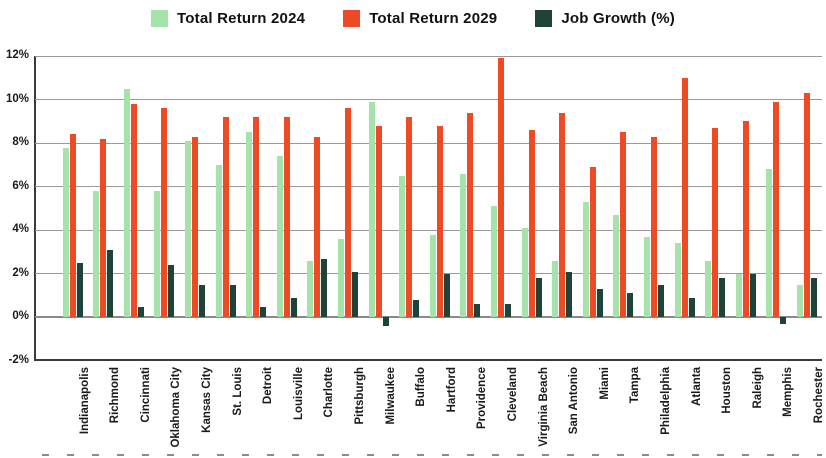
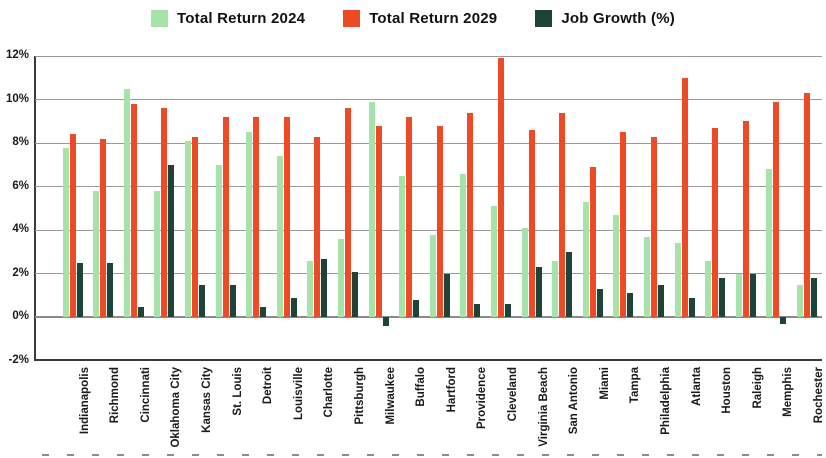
Job Growth (%)/Richmond: 3.1% -> 2.5%
Job Growth (%)/Oklahoma City: 2.4% -> 7.0%
Job Growth (%)/Virginia Beach: 1.8% -> 2.3%
Job Growth (%)/San Antonio: 2.1% -> 3.0%
